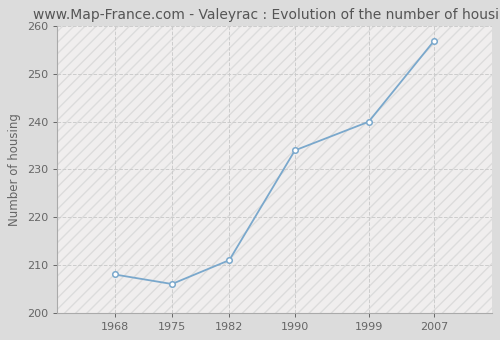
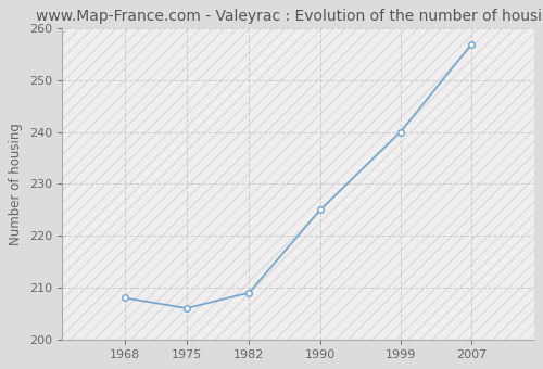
1982: 211 -> 209
1990: 234 -> 225
